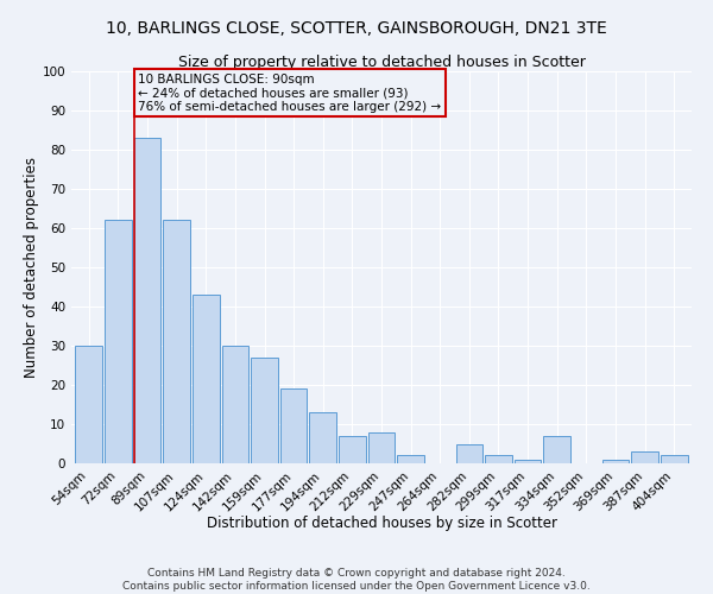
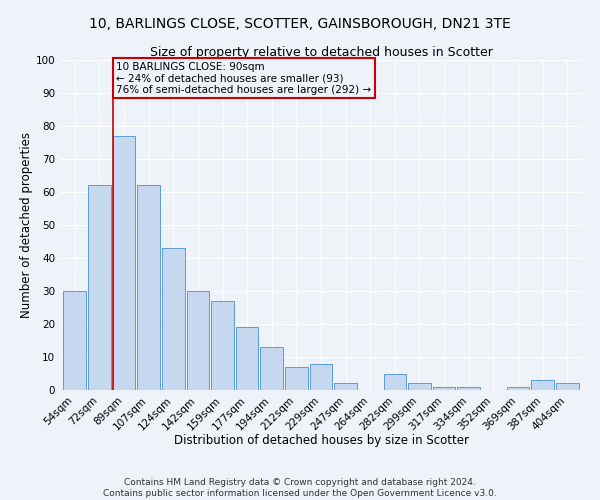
89sqm: 83 -> 77
334sqm: 7 -> 1
